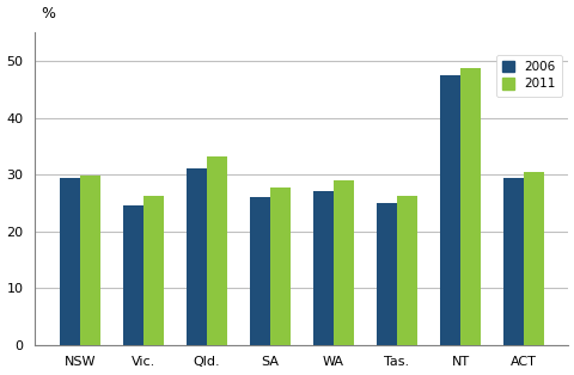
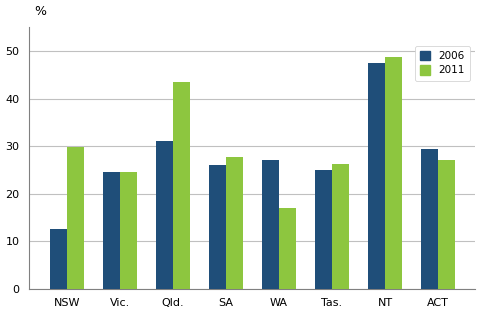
2006/NSW: 29.5 -> 12.5
2011/Vic.: 26.2 -> 24.5
2011/Qld.: 33.1 -> 43.5
2011/WA: 29.0 -> 17.0
2011/ACT: 30.5 -> 27.0
